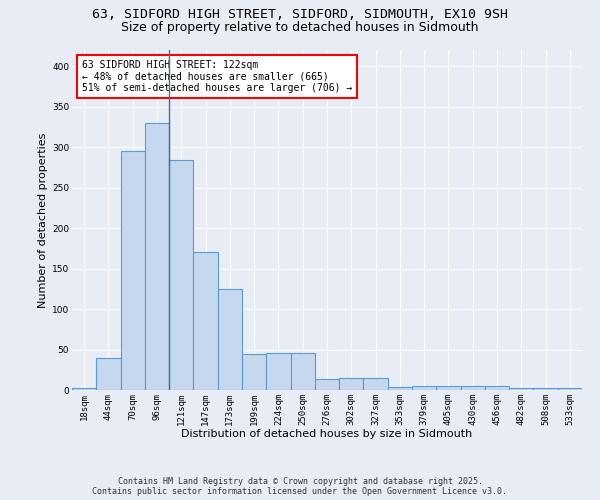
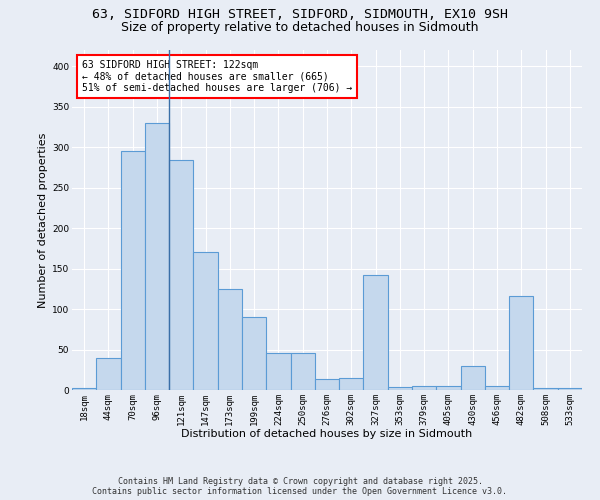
199sqm: 45 -> 90
327sqm: 15 -> 142
430sqm: 5 -> 30
482sqm: 3 -> 116
